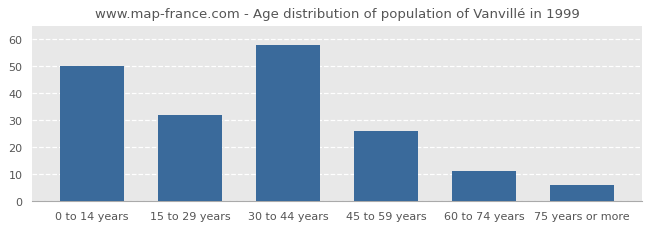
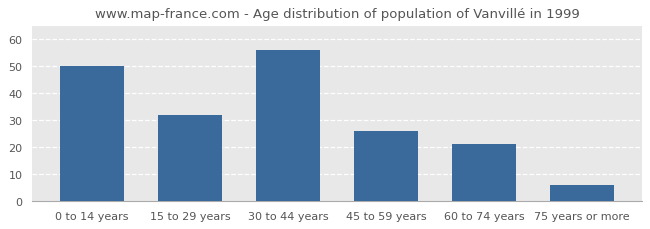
30 to 44 years: 58 -> 56
60 to 74 years: 11 -> 21
